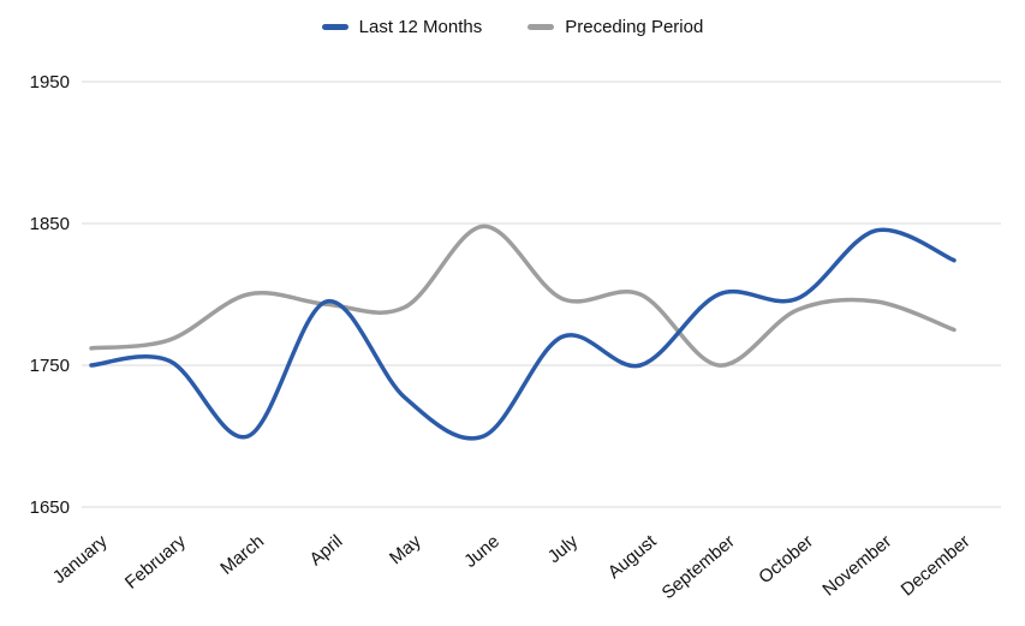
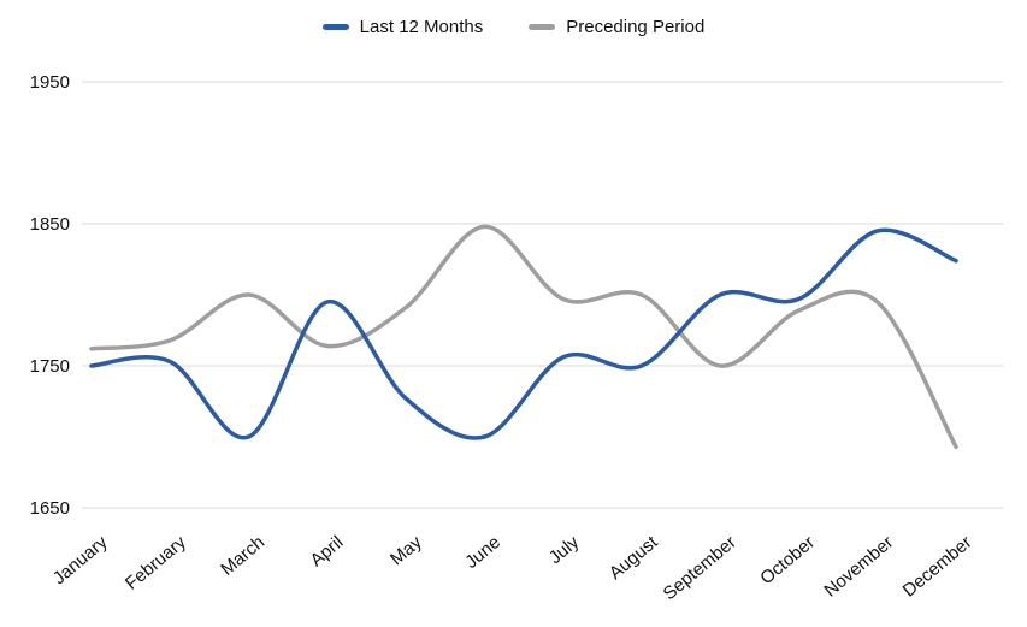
Preceding Period/April: 1793 -> 1764
Last 12 Months/July: 1770 -> 1756
Preceding Period/December: 1775 -> 1693
